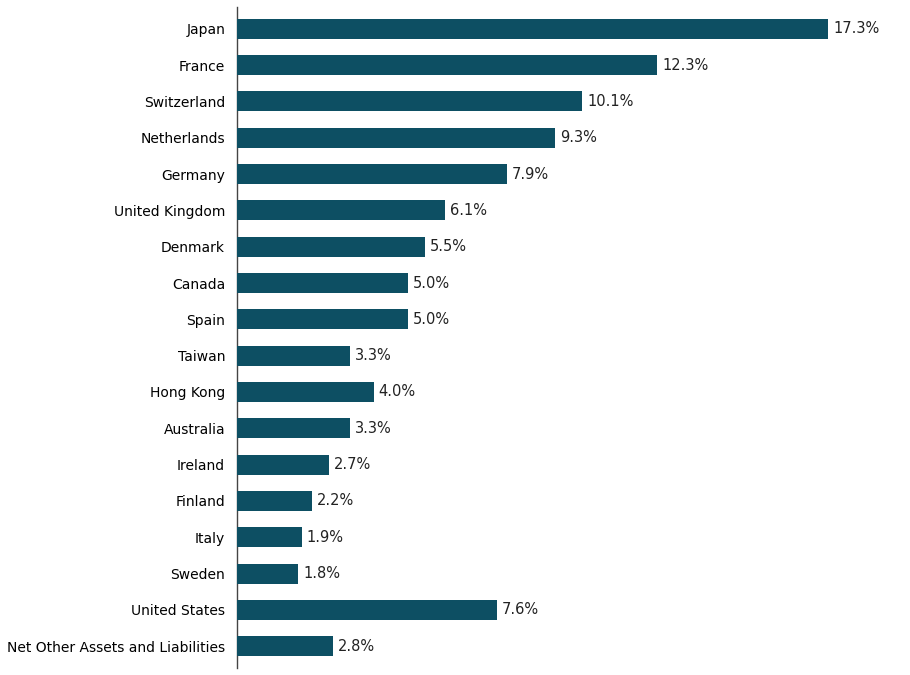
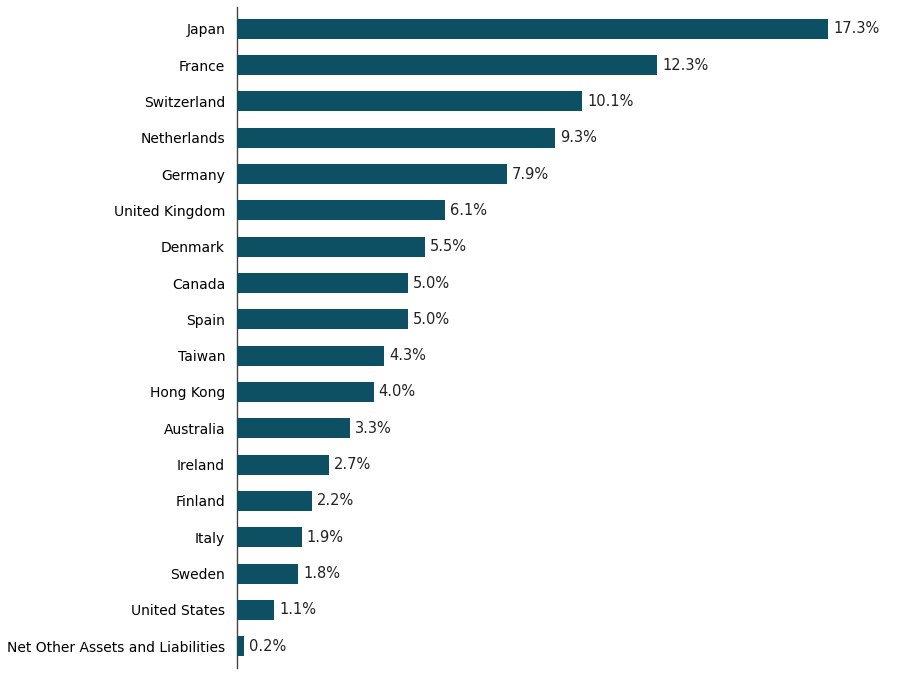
Taiwan: 3.3% -> 4.3%
United States: 7.6% -> 1.1%
Net Other Assets and Liabilities: 2.8% -> 0.2%
